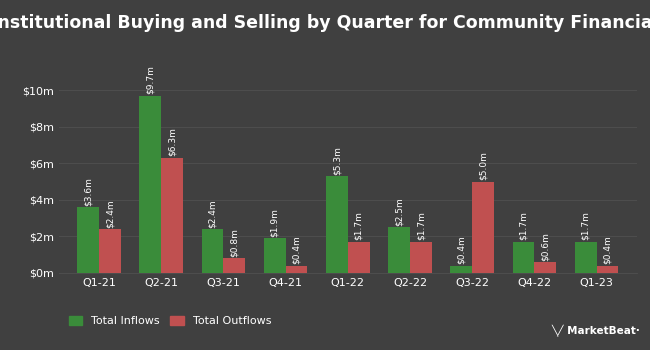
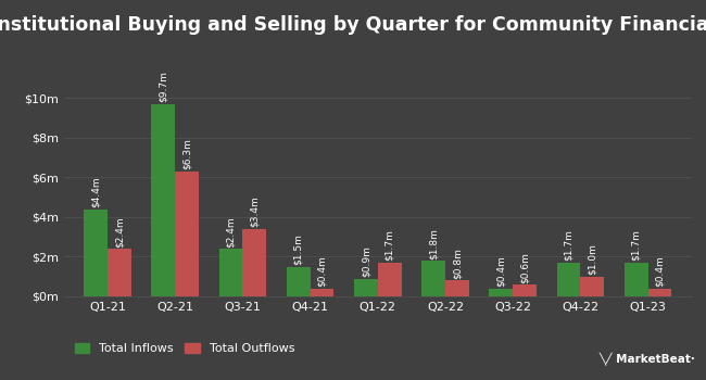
Total Inflows/Q1-21: $3.6m -> $4.4m
Total Outflows/Q3-21: $0.8m -> $3.4m
Total Inflows/Q4-21: $1.9m -> $1.5m
Total Inflows/Q1-22: $5.3m -> $0.9m
Total Inflows/Q2-22: $2.5m -> $1.8m
Total Outflows/Q2-22: $1.7m -> $0.8m
Total Outflows/Q3-22: $5.0m -> $0.6m
Total Outflows/Q4-22: $0.6m -> $1.0m
